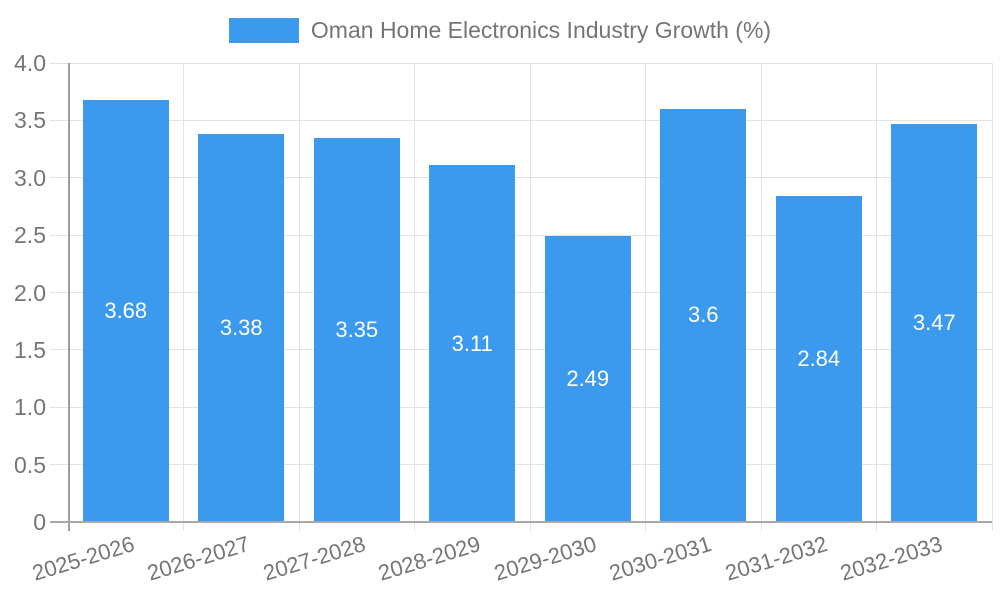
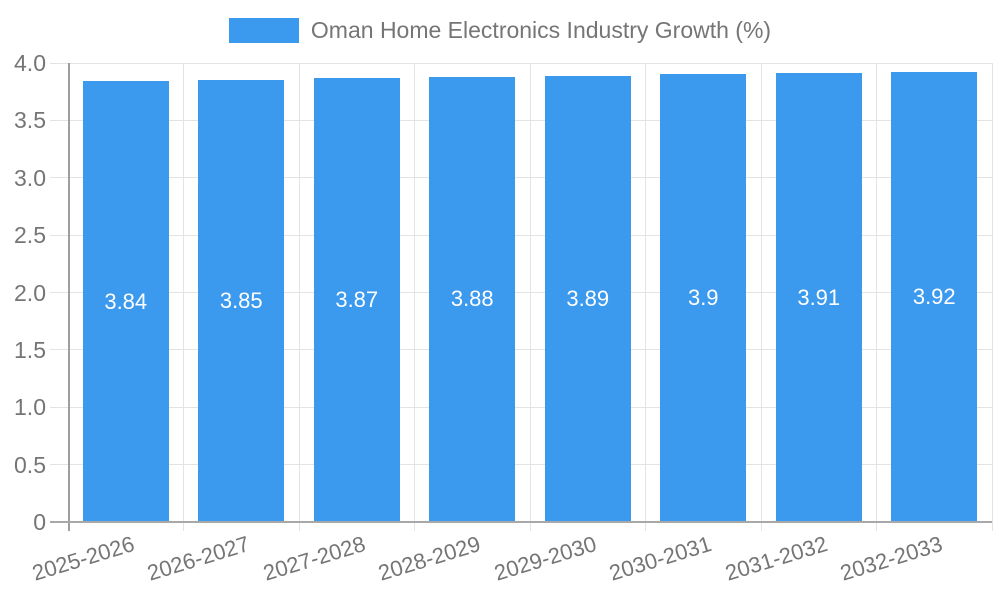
2025-2026: 3.68 -> 3.84
2026-2027: 3.38 -> 3.85
2027-2028: 3.35 -> 3.87
2028-2029: 3.11 -> 3.88
2029-2030: 2.49 -> 3.89
2030-2031: 3.6 -> 3.9
2031-2032: 2.84 -> 3.91
2032-2033: 3.47 -> 3.92
